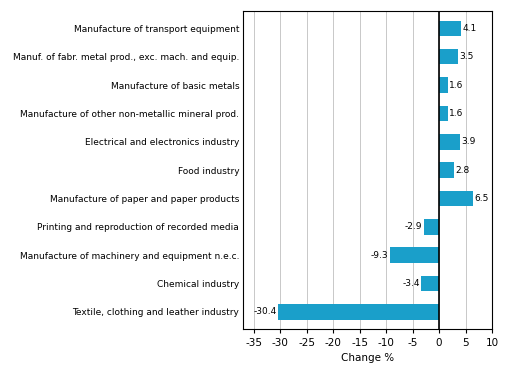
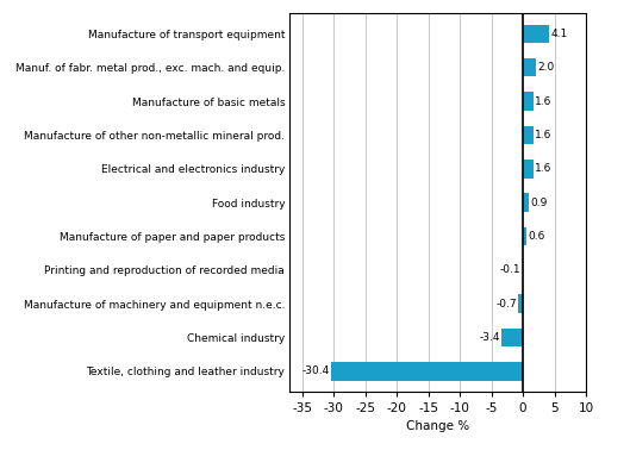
Manuf. of fabr. metal prod., exc. mach. and equip.: 3.5 -> 2.0
Electrical and electronics industry: 3.9 -> 1.6
Food industry: 2.8 -> 0.9
Manufacture of paper and paper products: 6.5 -> 0.6
Printing and reproduction of recorded media: -2.9 -> -0.1
Manufacture of machinery and equipment n.e.c.: -9.3 -> -0.7
